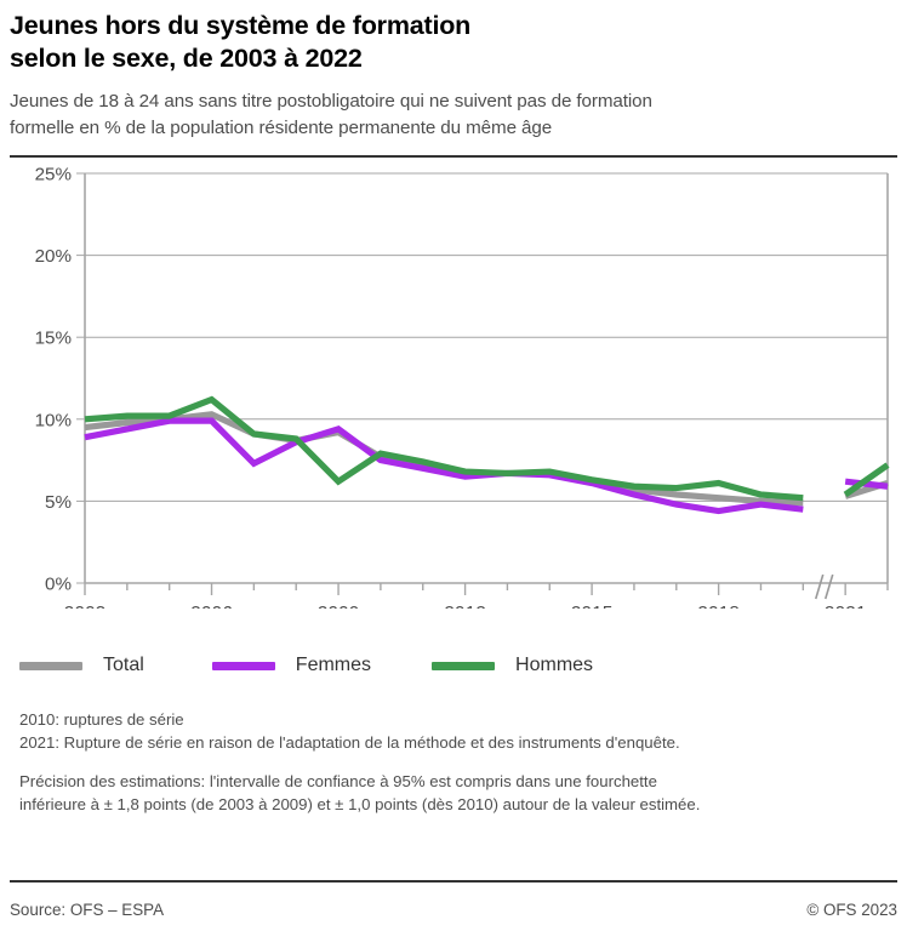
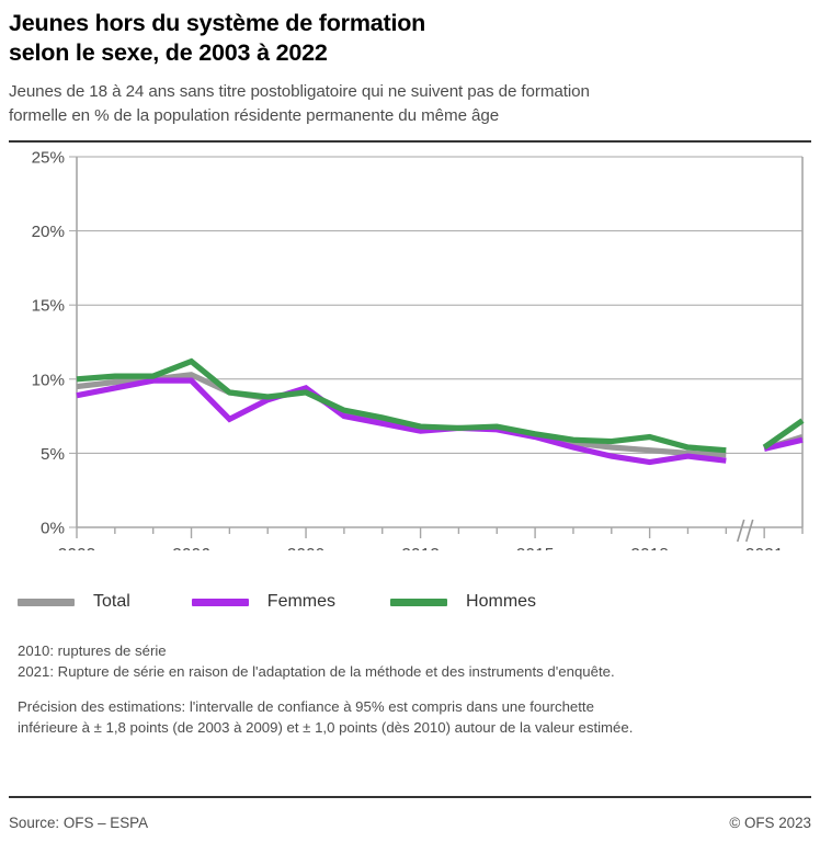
Hommes/2009: 6.2% -> 9.1%
Femmes/2021: 6.2% -> 5.3%
